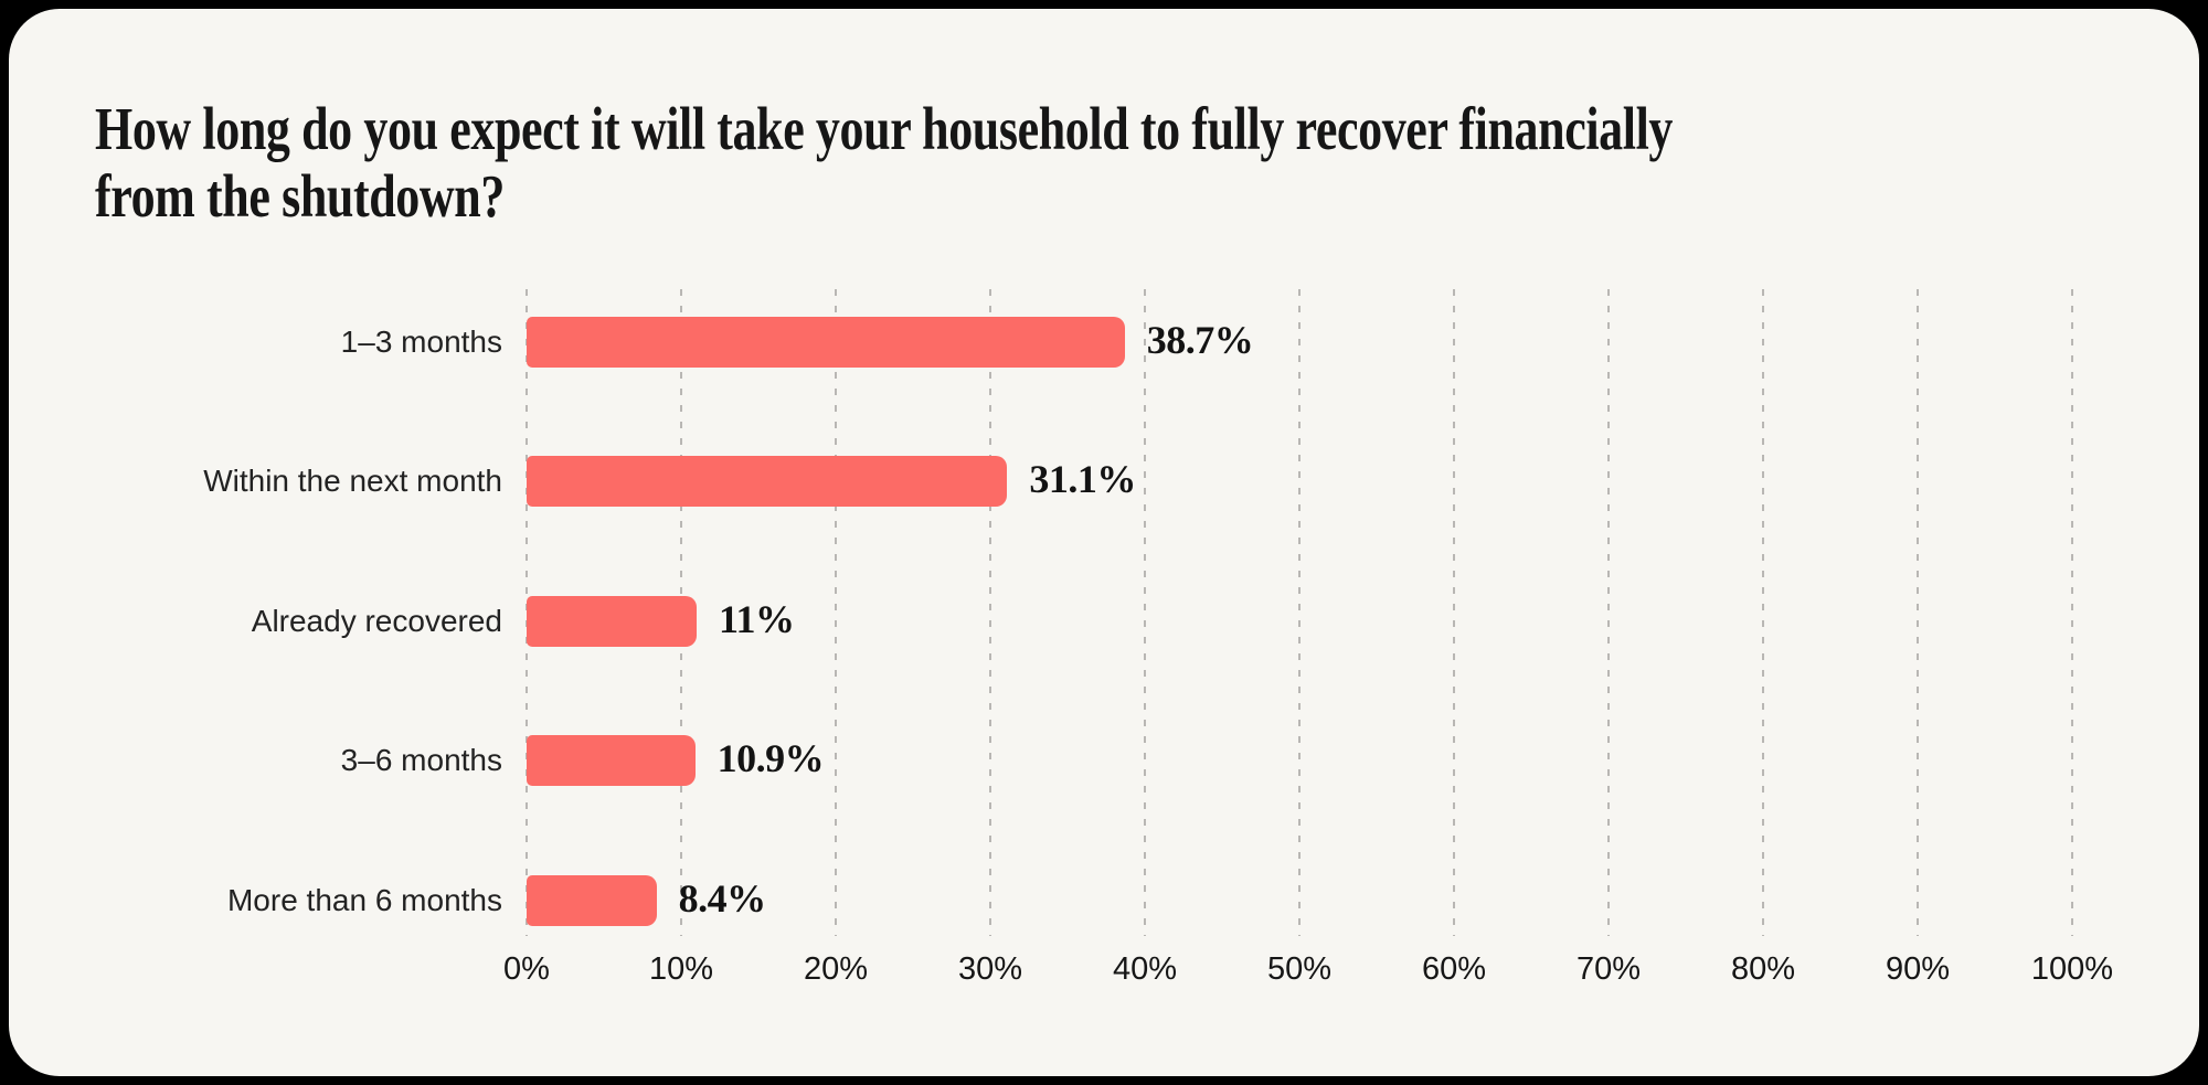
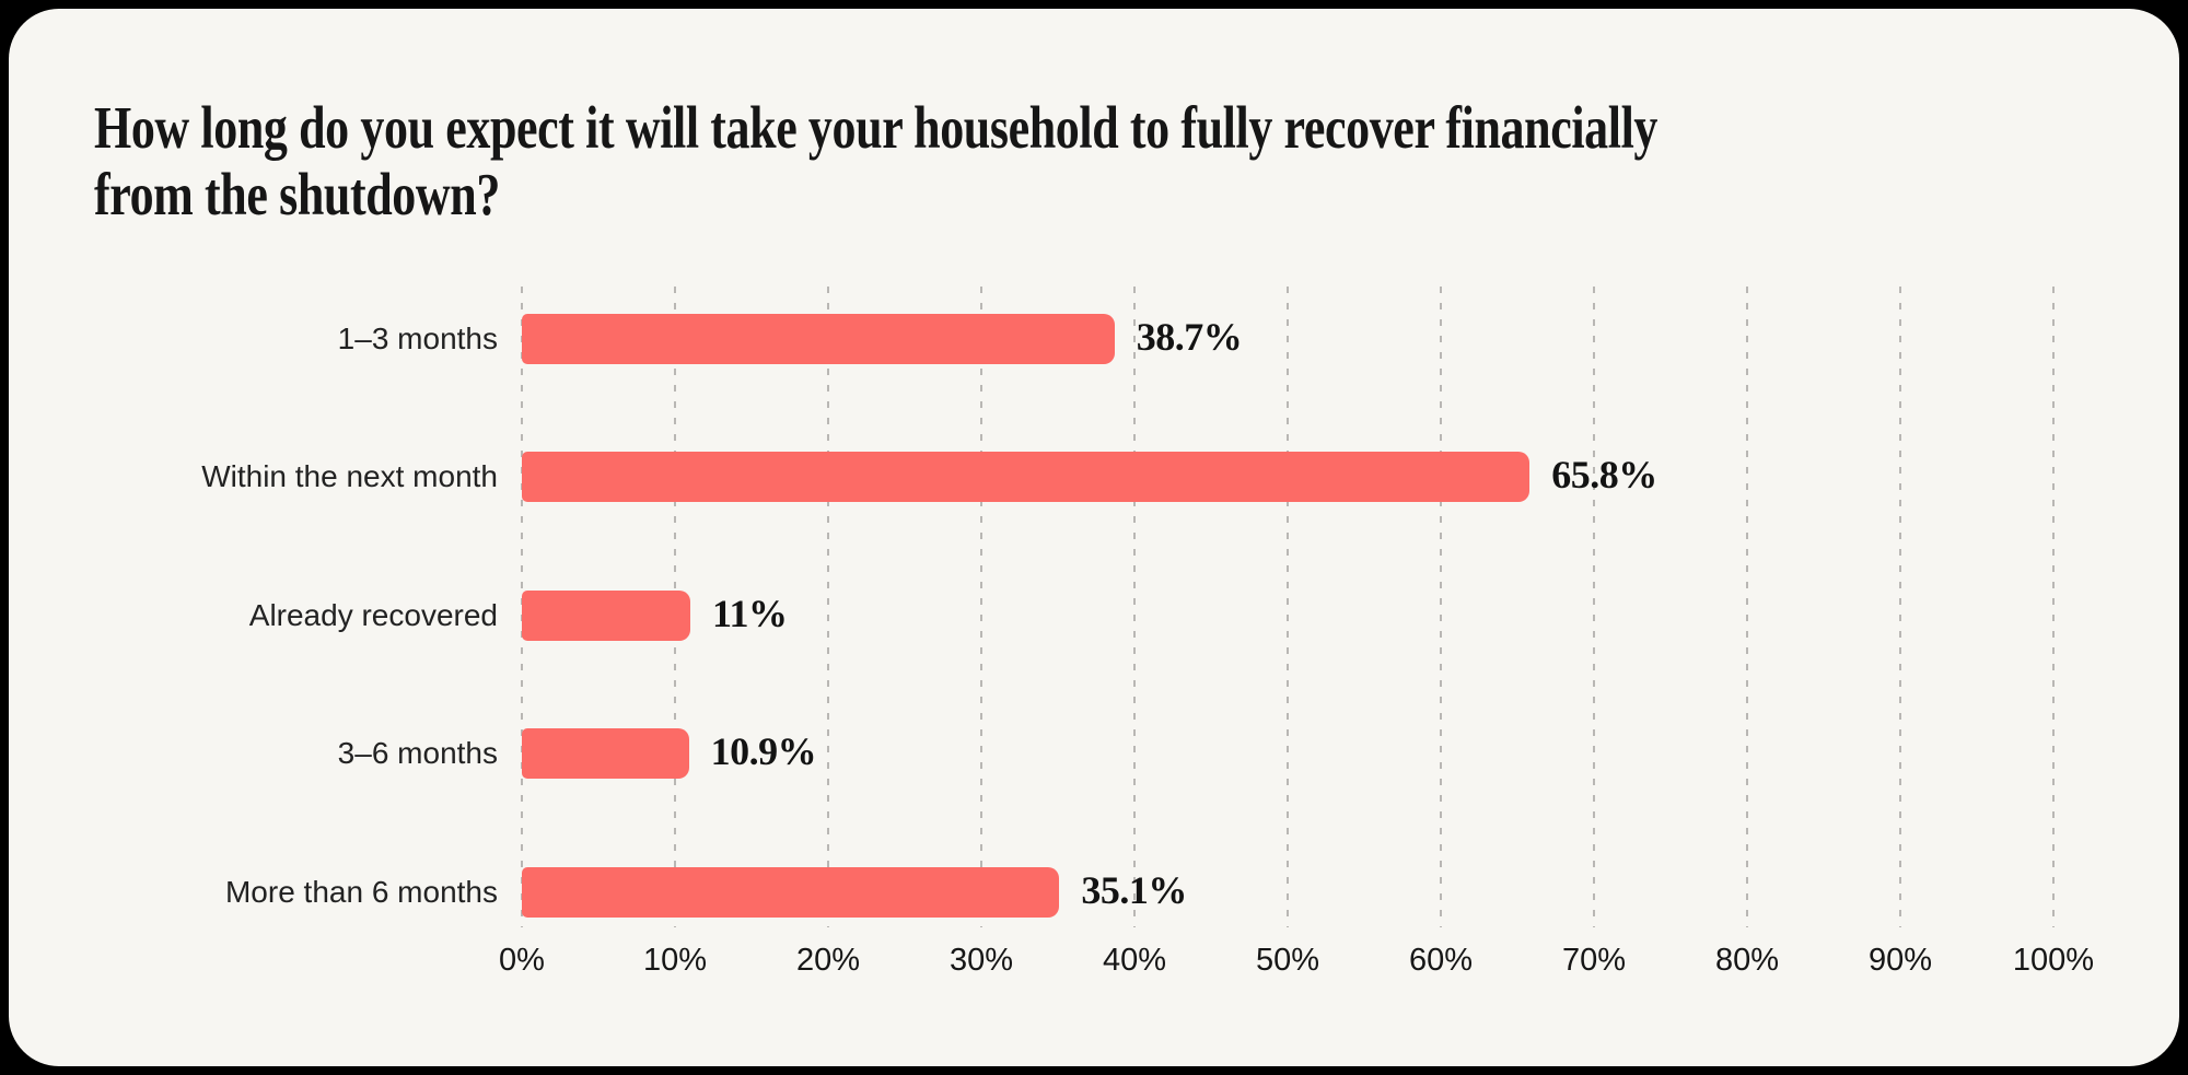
Within the next month: 31.1% -> 65.8%
More than 6 months: 8.4% -> 35.1%
